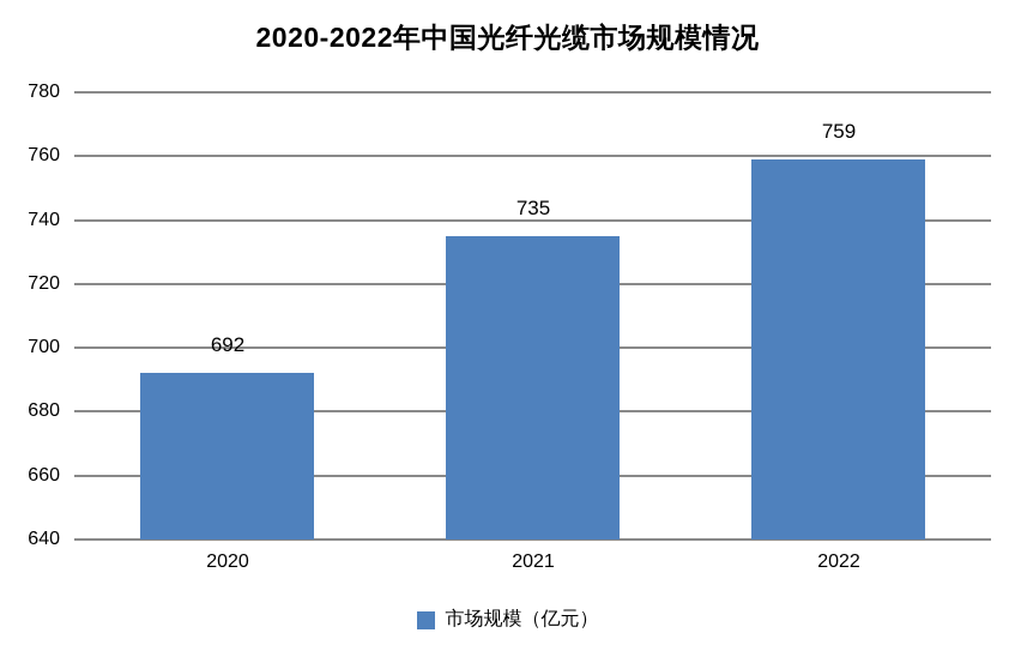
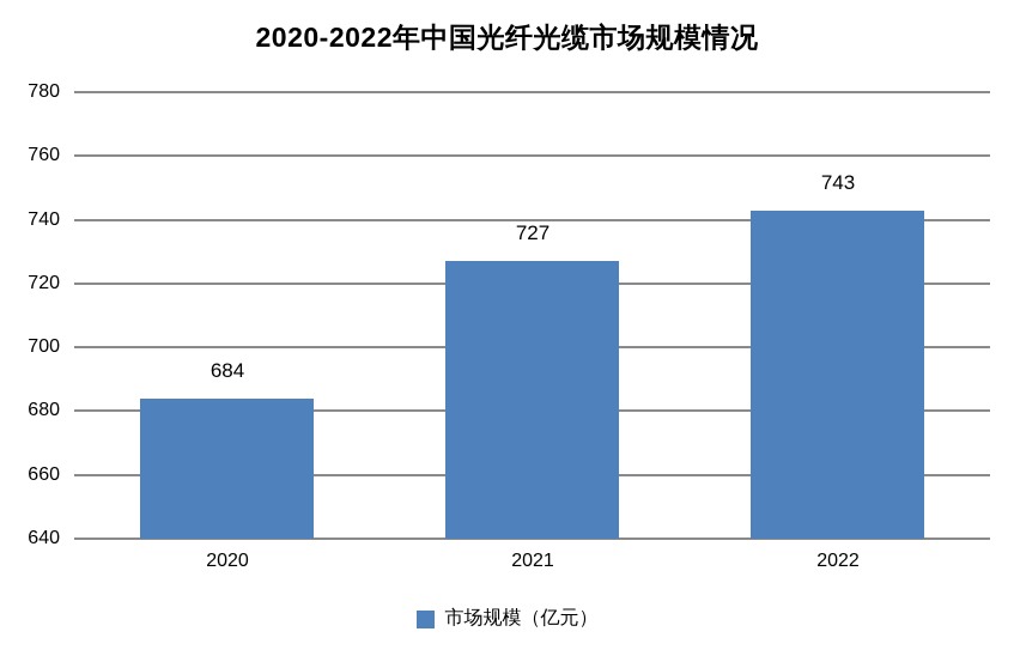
2020: 692 -> 684
2021: 735 -> 727
2022: 759 -> 743
